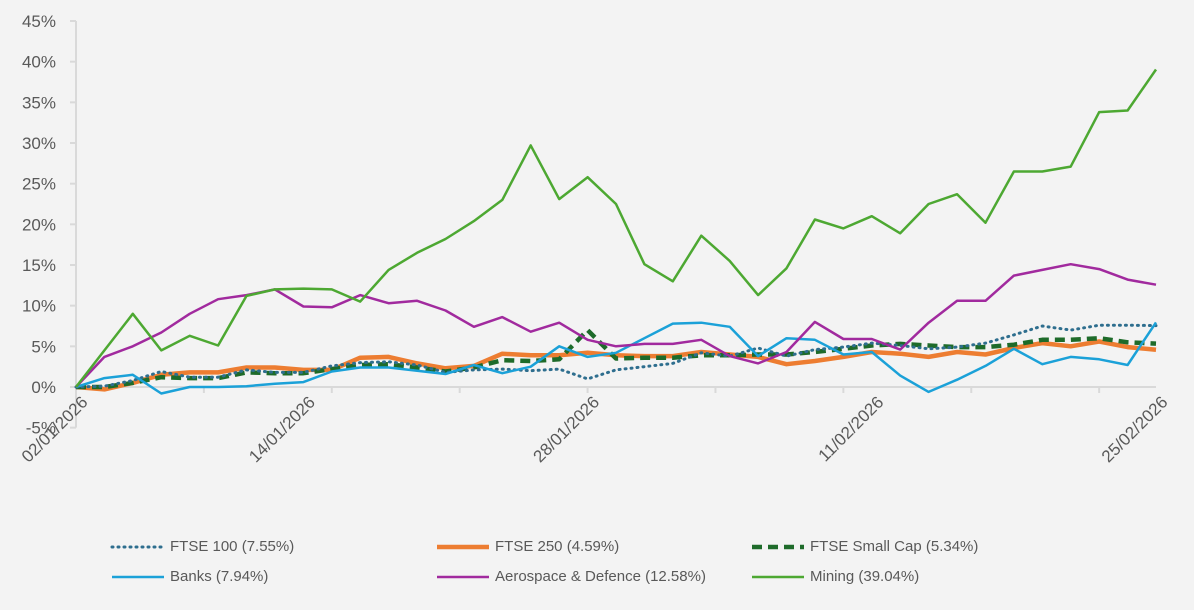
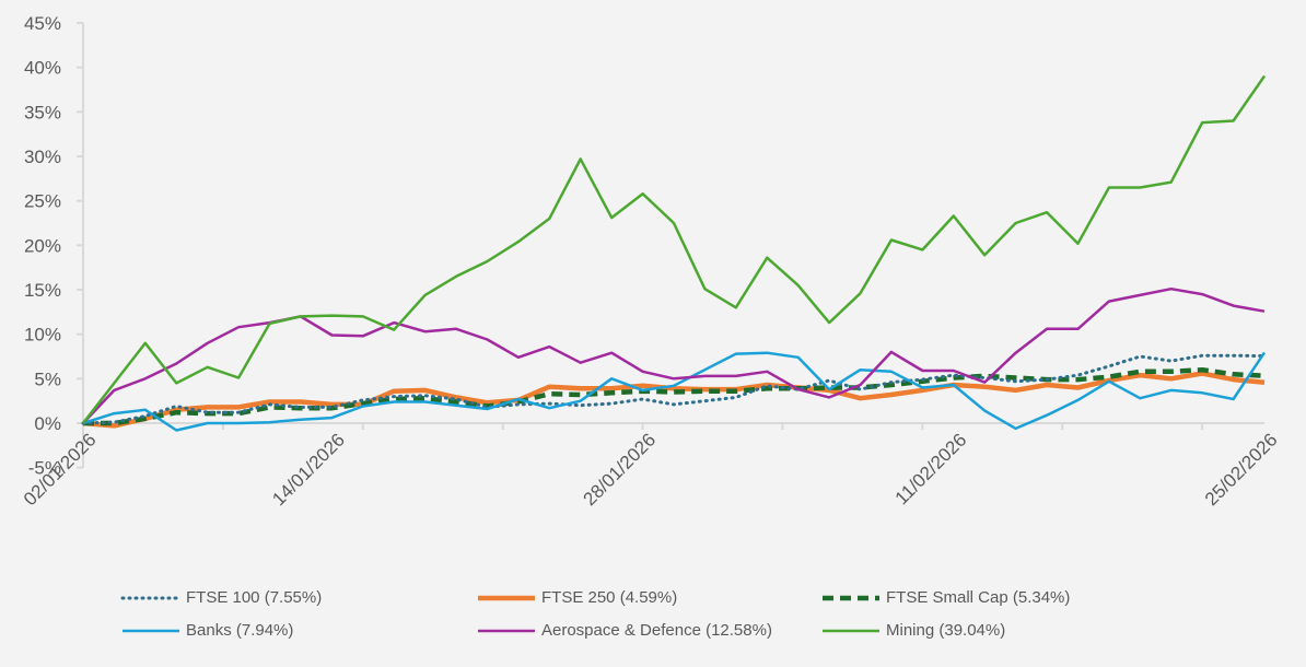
FTSE 100 (7.55%)/28/01/2026: 1% -> 3%
FTSE Small Cap (5.34%)/28/01/2026: 7% -> 4%
Mining (39.04%)/11/02/2026: 21% -> 23%
